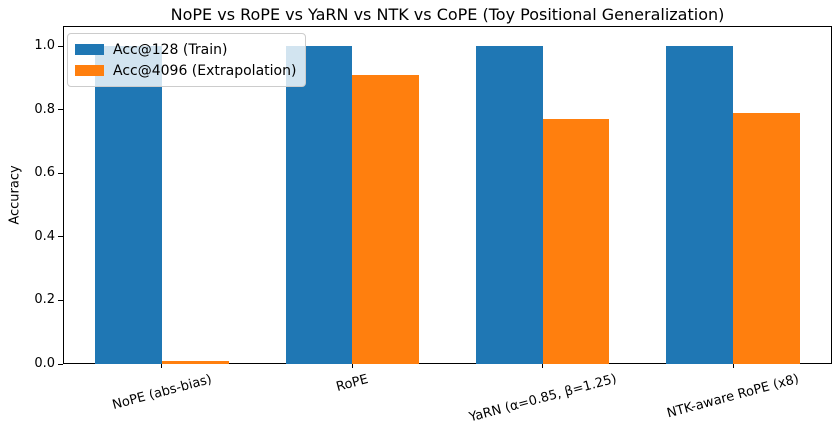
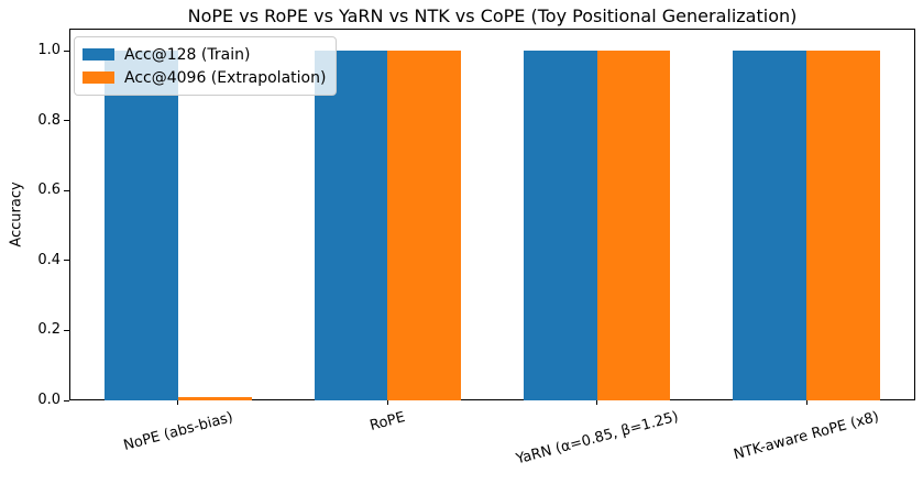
Acc@4096 (Extrapolation)/RoPE: 0.91 -> 1.00
Acc@4096 (Extrapolation)/YaRN (α=0.85, β=1.25): 0.77 -> 1.00
Acc@4096 (Extrapolation)/NTK-aware RoPE (x8): 0.79 -> 1.00
